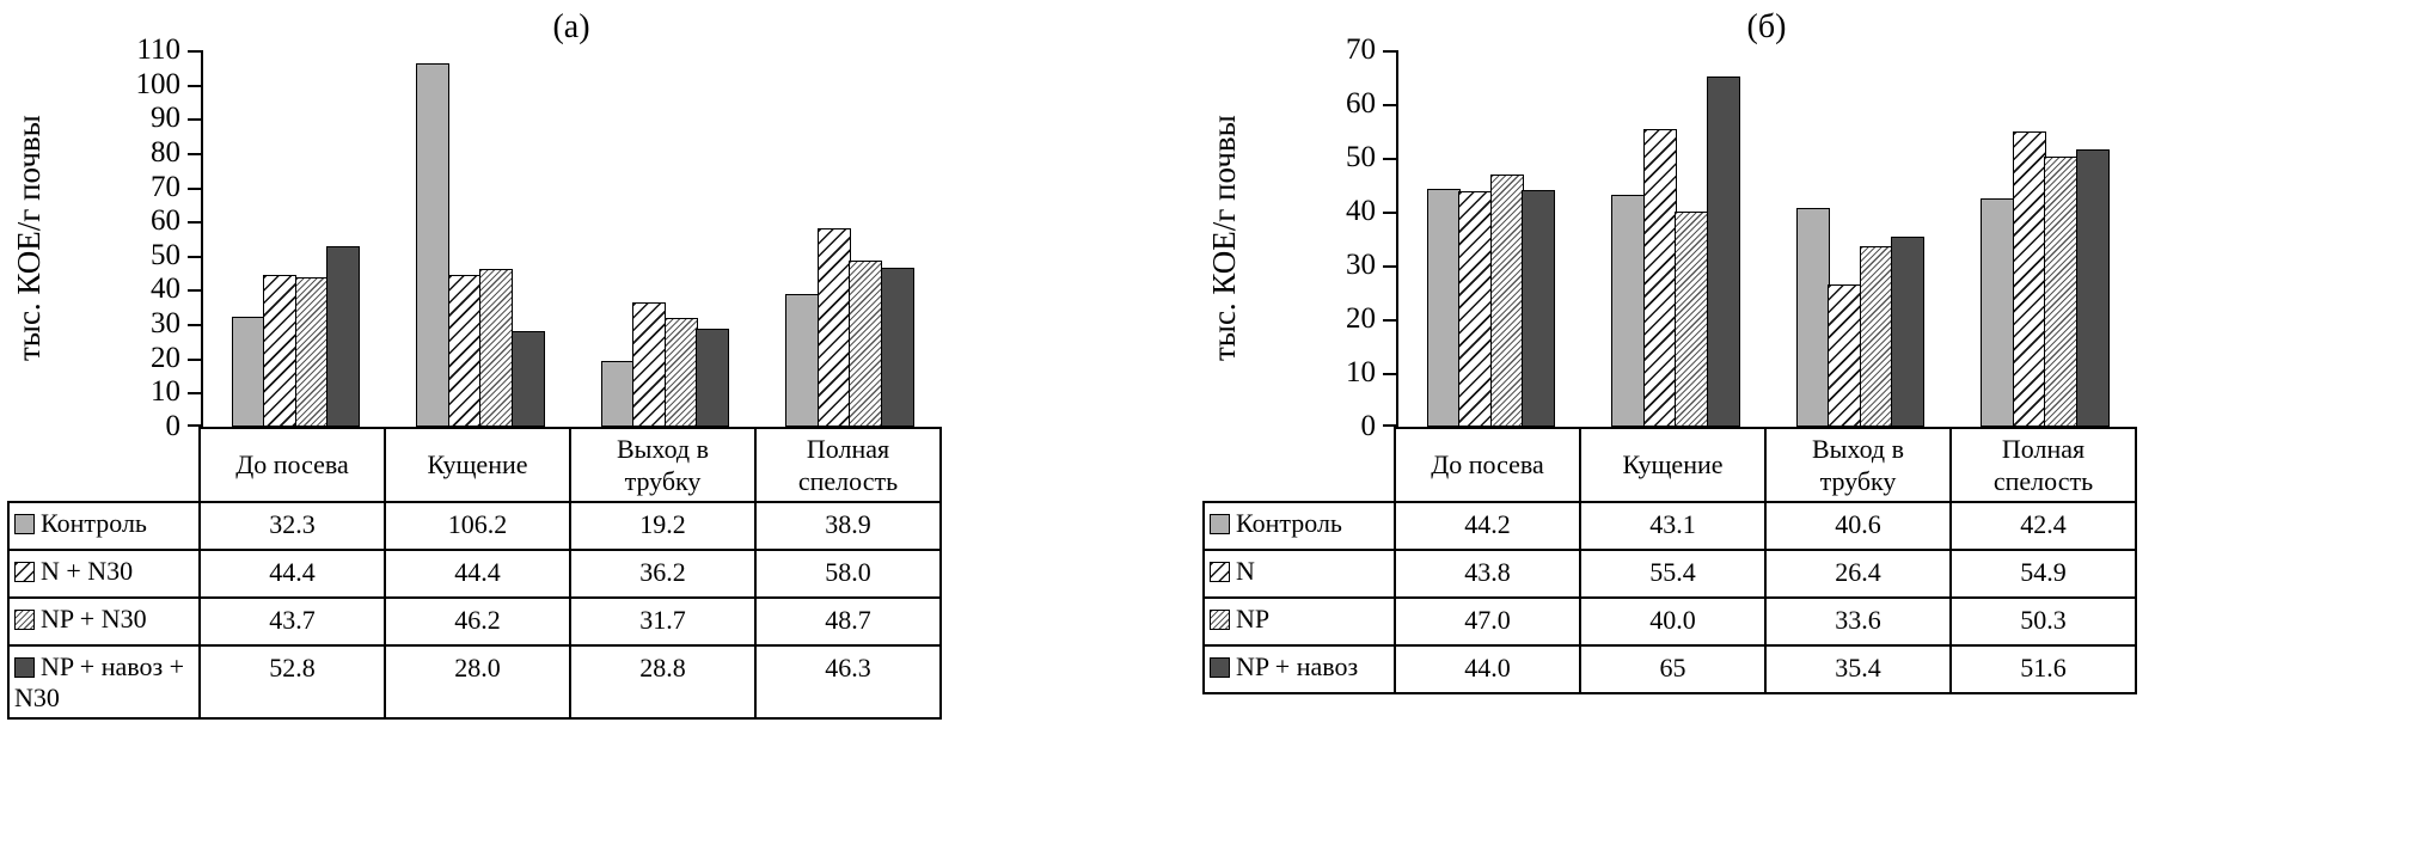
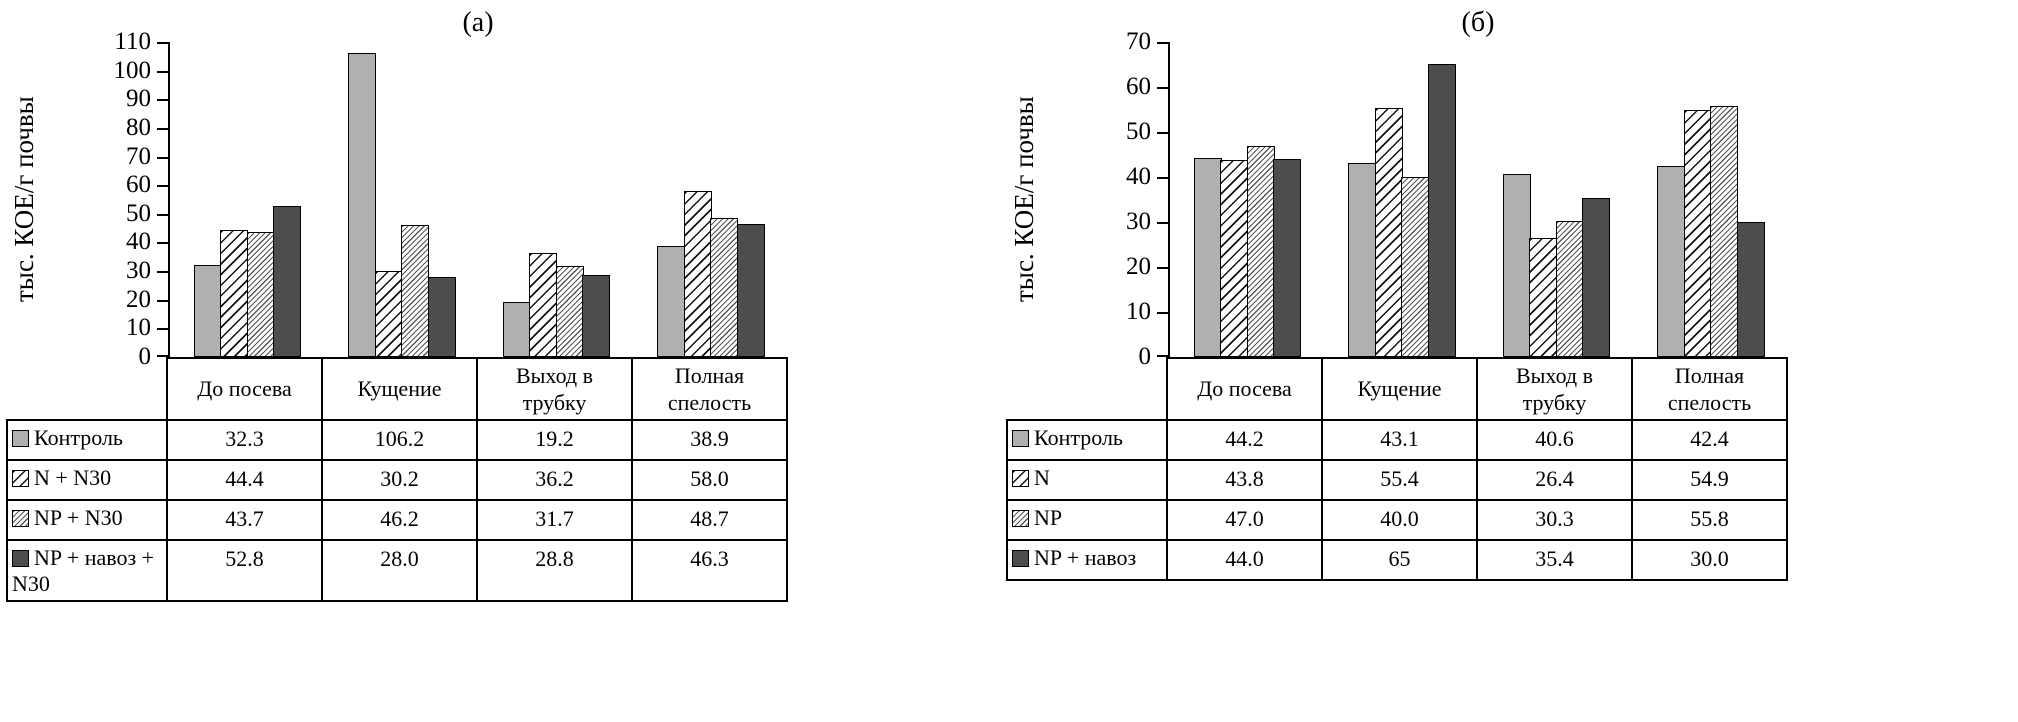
(а)/N + N30/Кущение: 44.4 -> 30.2
(б)/NP/Выход в трубку: 33.6 -> 30.3
(б)/NP/Полная спелость: 50.3 -> 55.8
(б)/NP + навоз/Полная спелость: 51.6 -> 30.0
